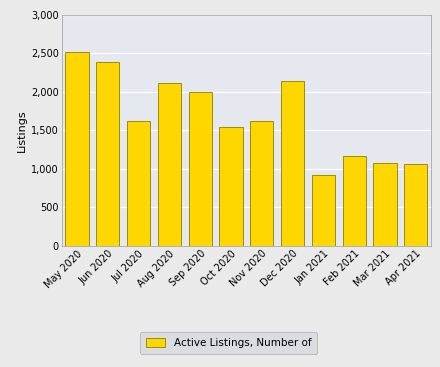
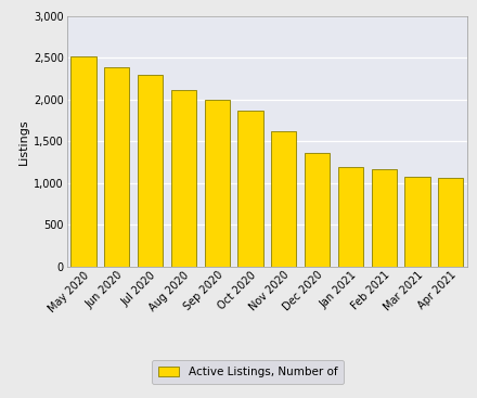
Jul 2020: 1,620 -> 2,300
Oct 2020: 1,540 -> 1,860
Dec 2020: 2,140 -> 1,360
Jan 2021: 920 -> 1,200
